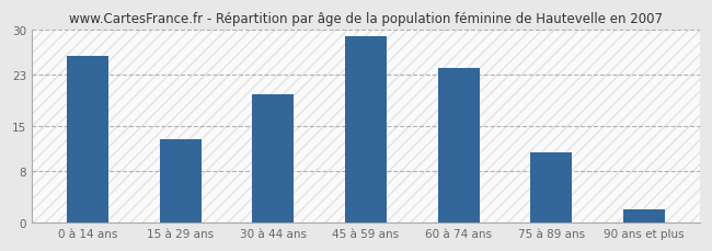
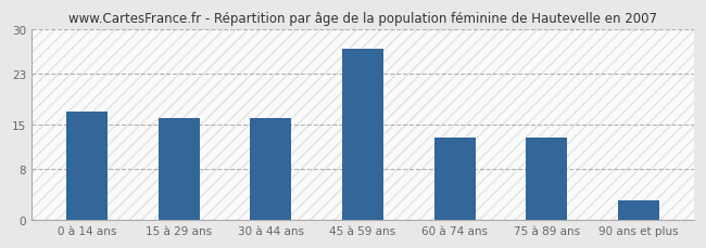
0 à 14 ans: 26 -> 17
15 à 29 ans: 13 -> 16
30 à 44 ans: 20 -> 16
45 à 59 ans: 29 -> 27
60 à 74 ans: 24 -> 13
75 à 89 ans: 11 -> 13
90 ans et plus: 2 -> 3
